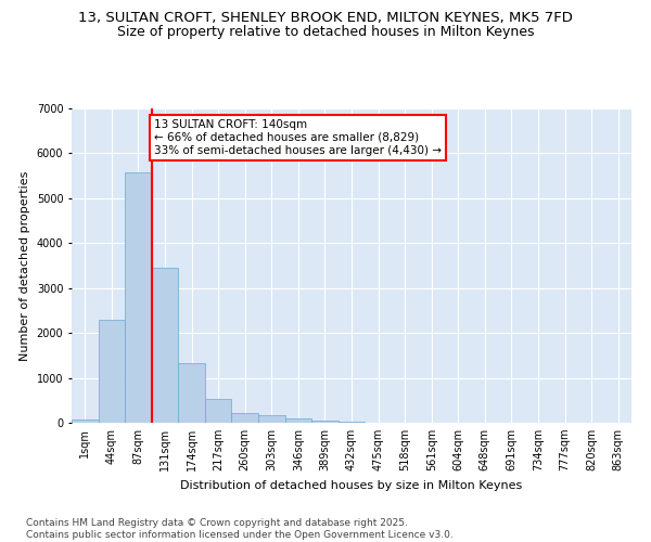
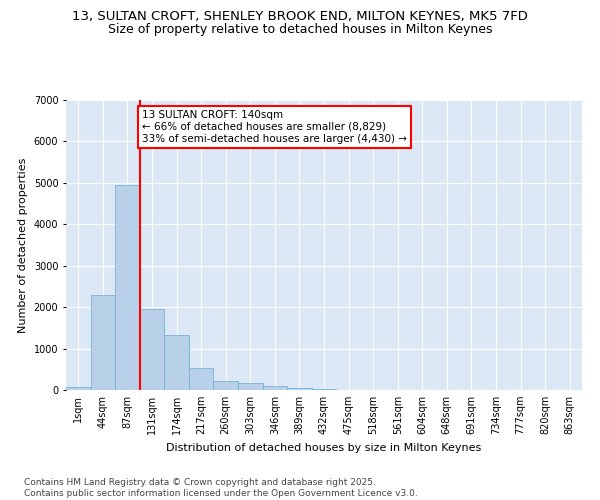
87sqm: 5570 -> 4950
131sqm: 3450 -> 1950
